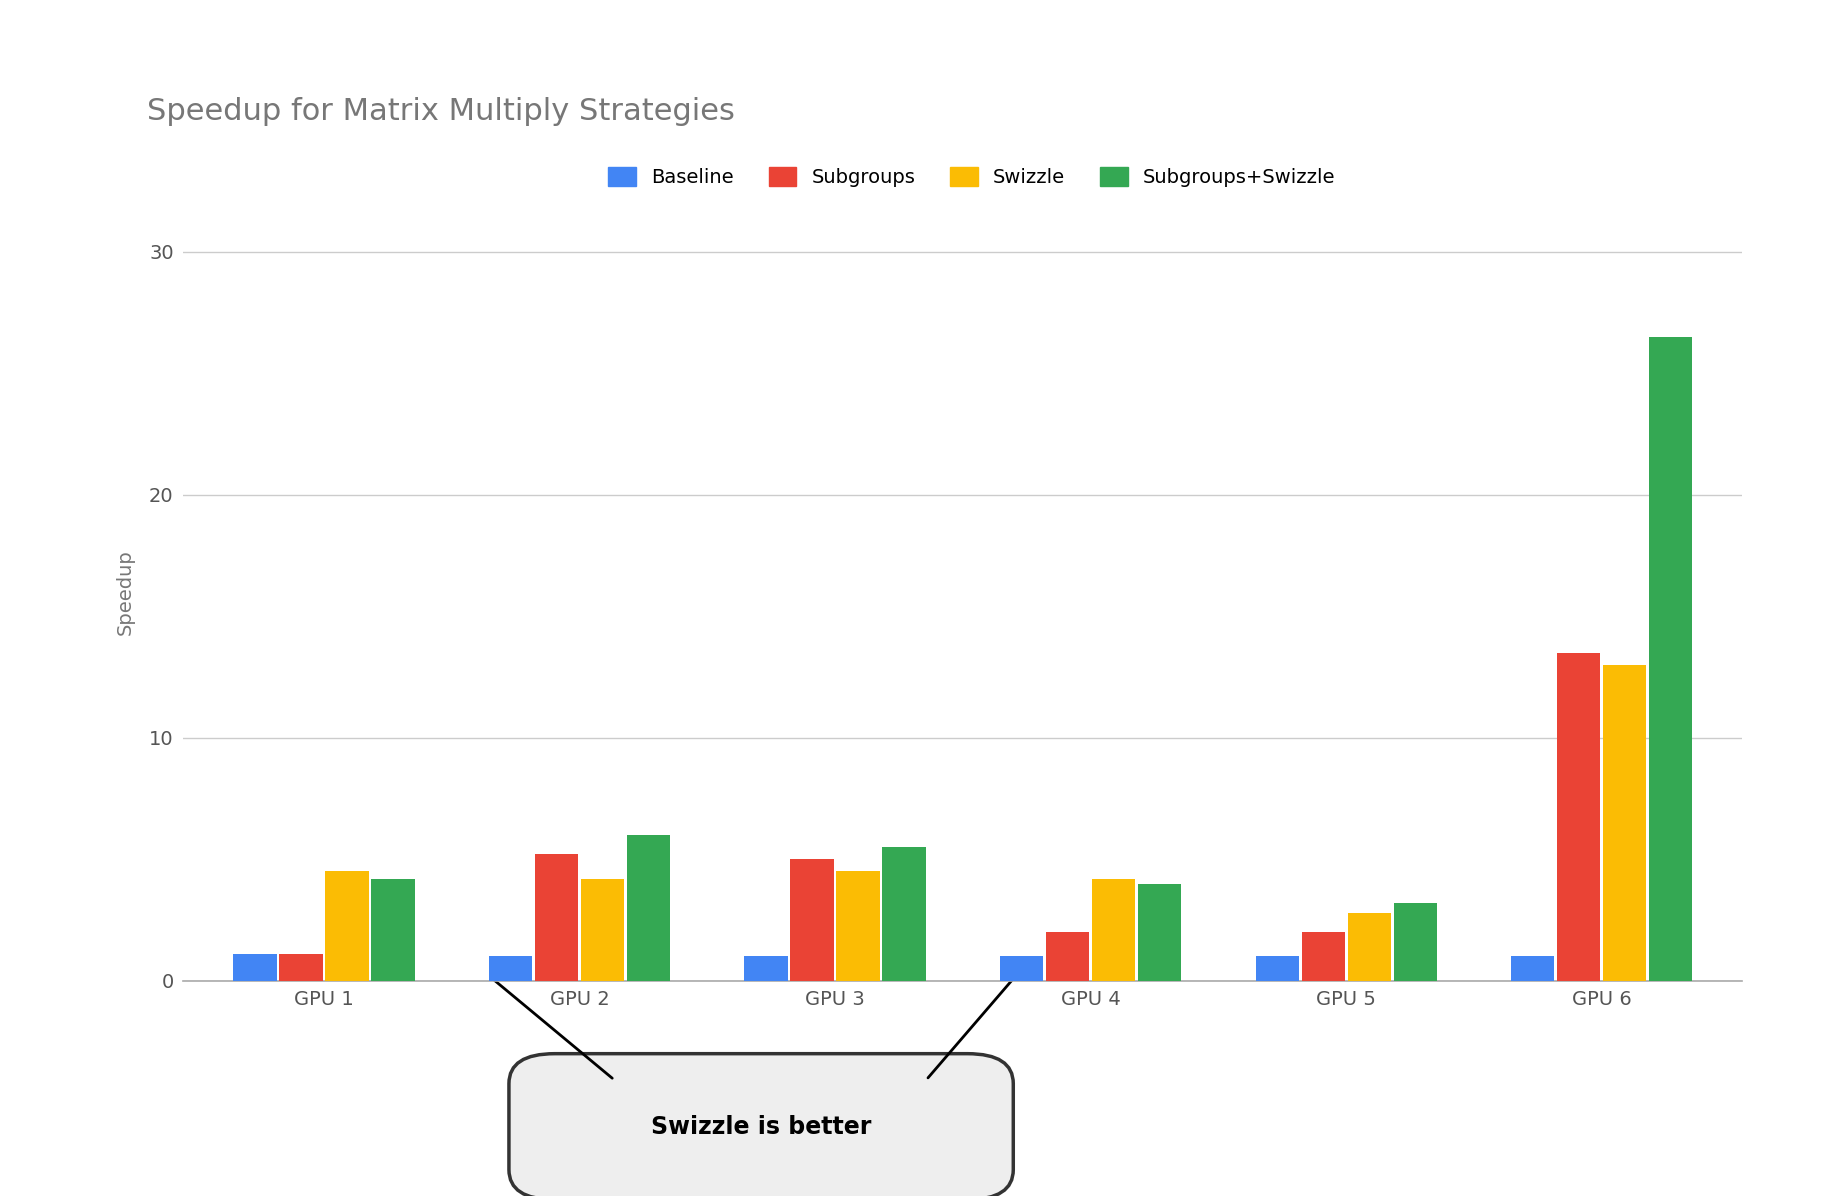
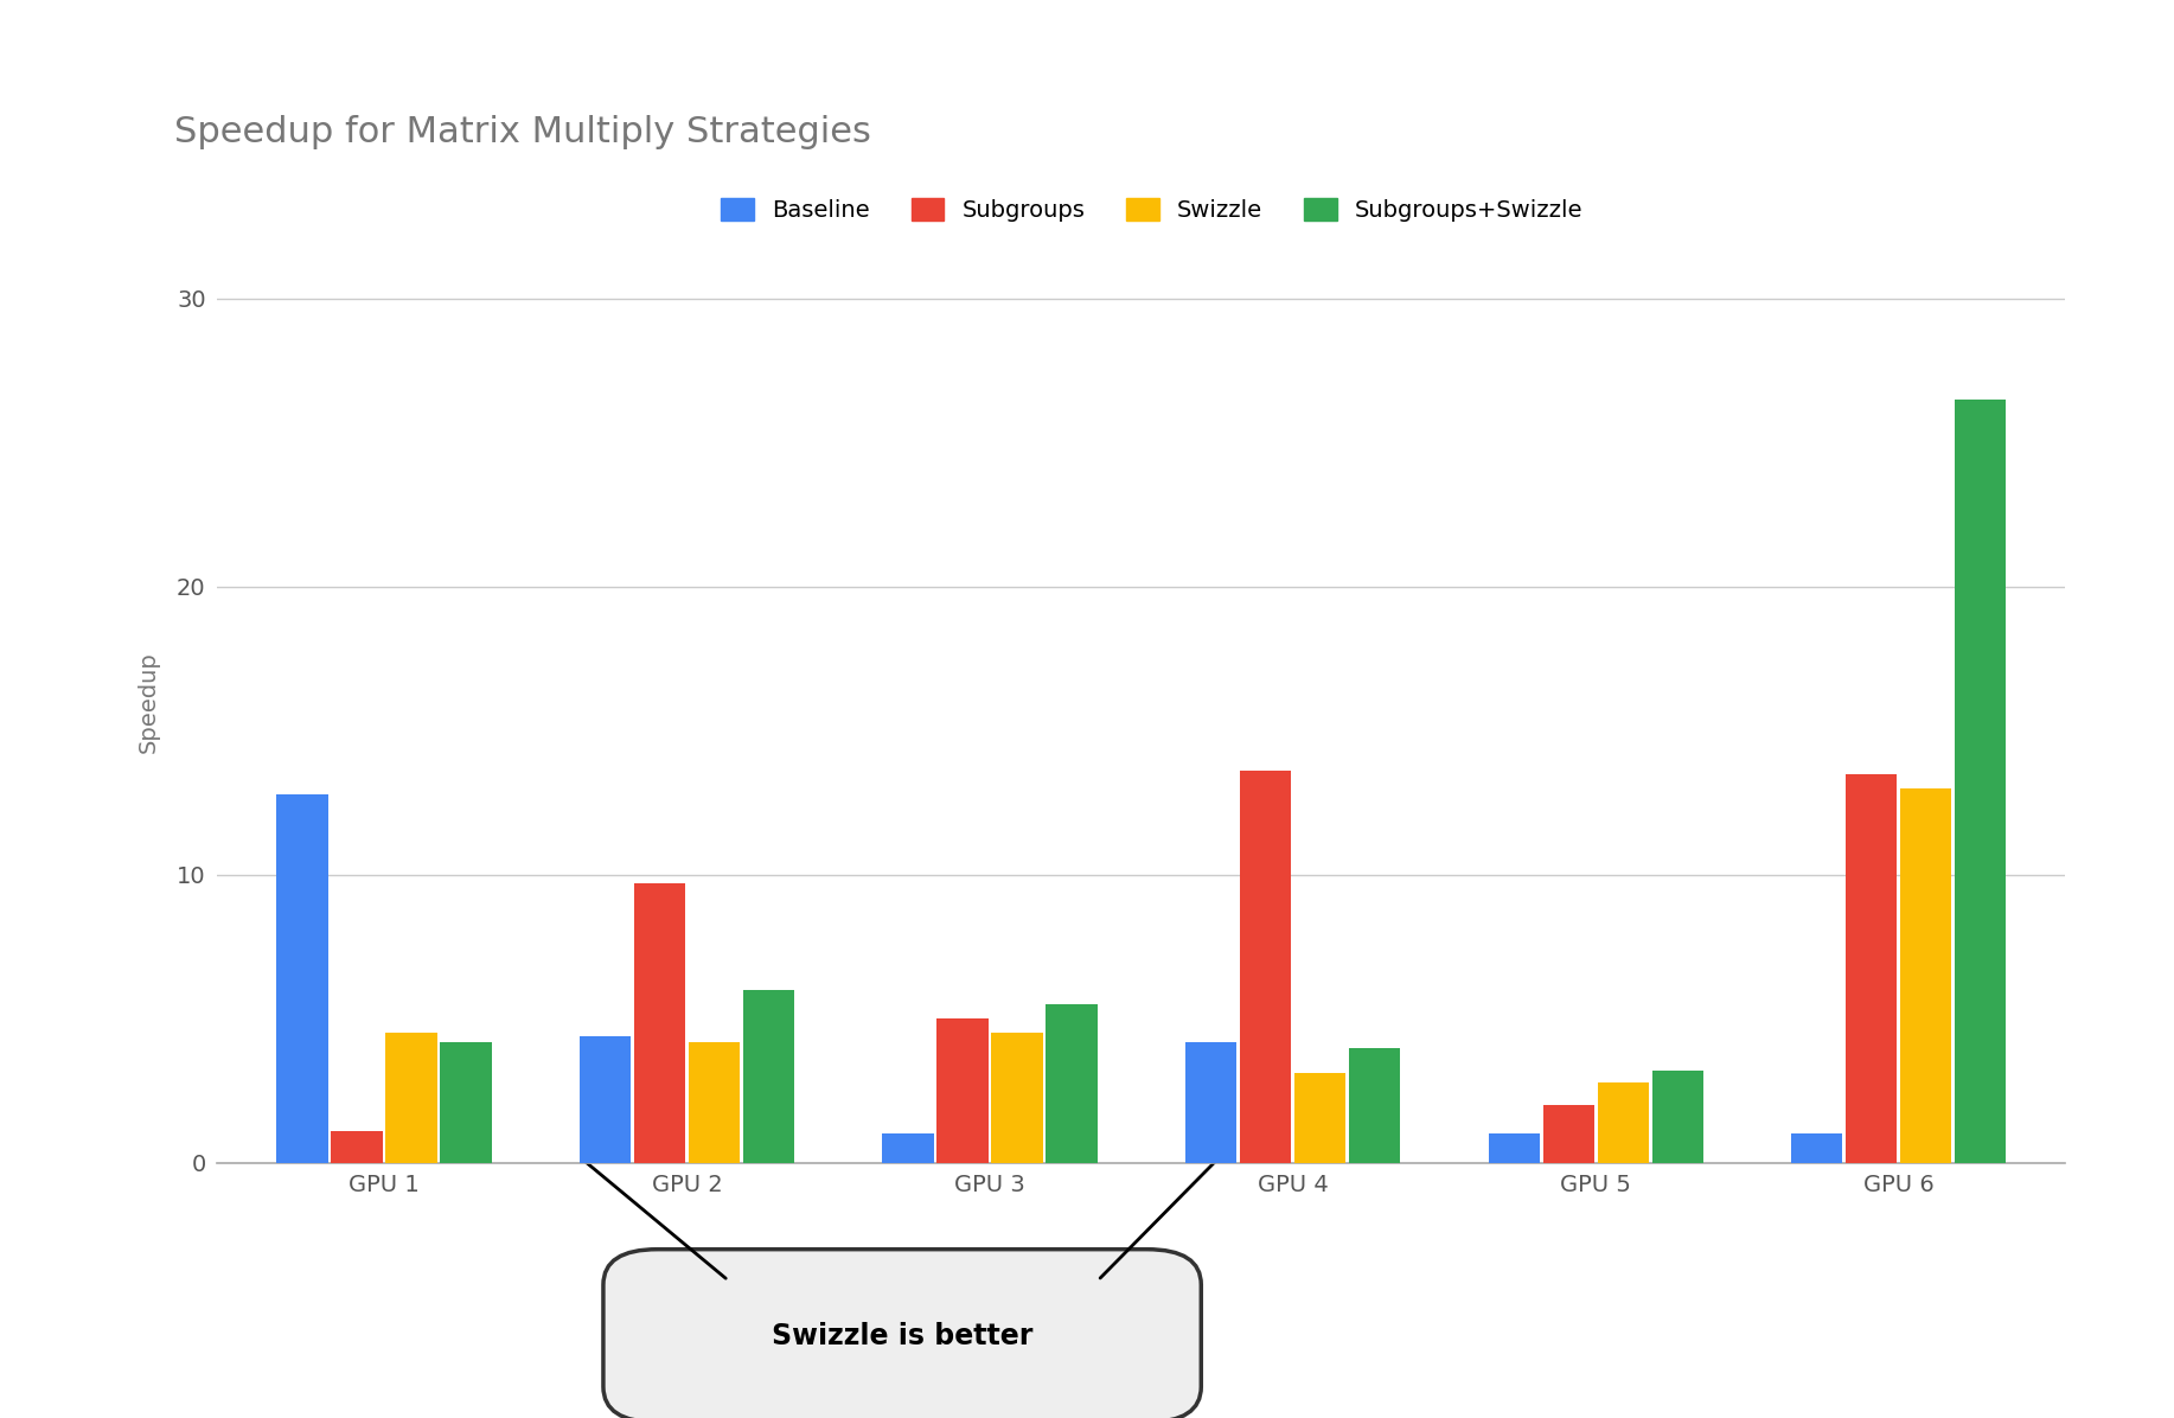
Baseline/GPU 1: 1.1 -> 12.8
Baseline/GPU 2: 1.0 -> 4.4
Subgroups/GPU 2: 5.2 -> 9.7
Baseline/GPU 4: 1.0 -> 4.2
Subgroups/GPU 4: 2.0 -> 13.6
Swizzle/GPU 4: 4.2 -> 3.1
